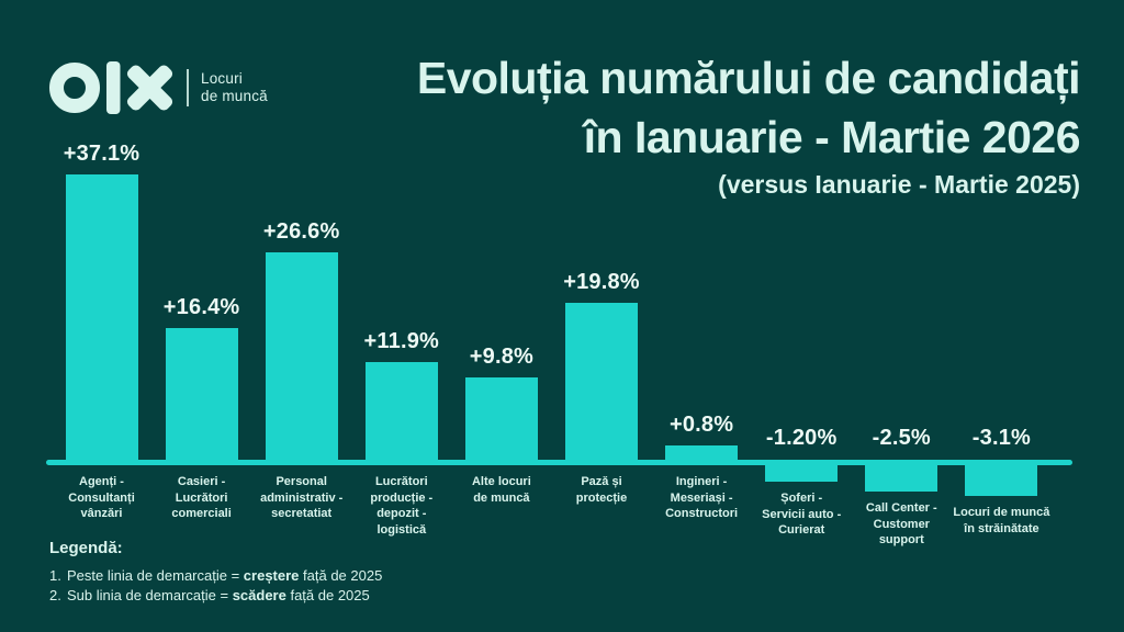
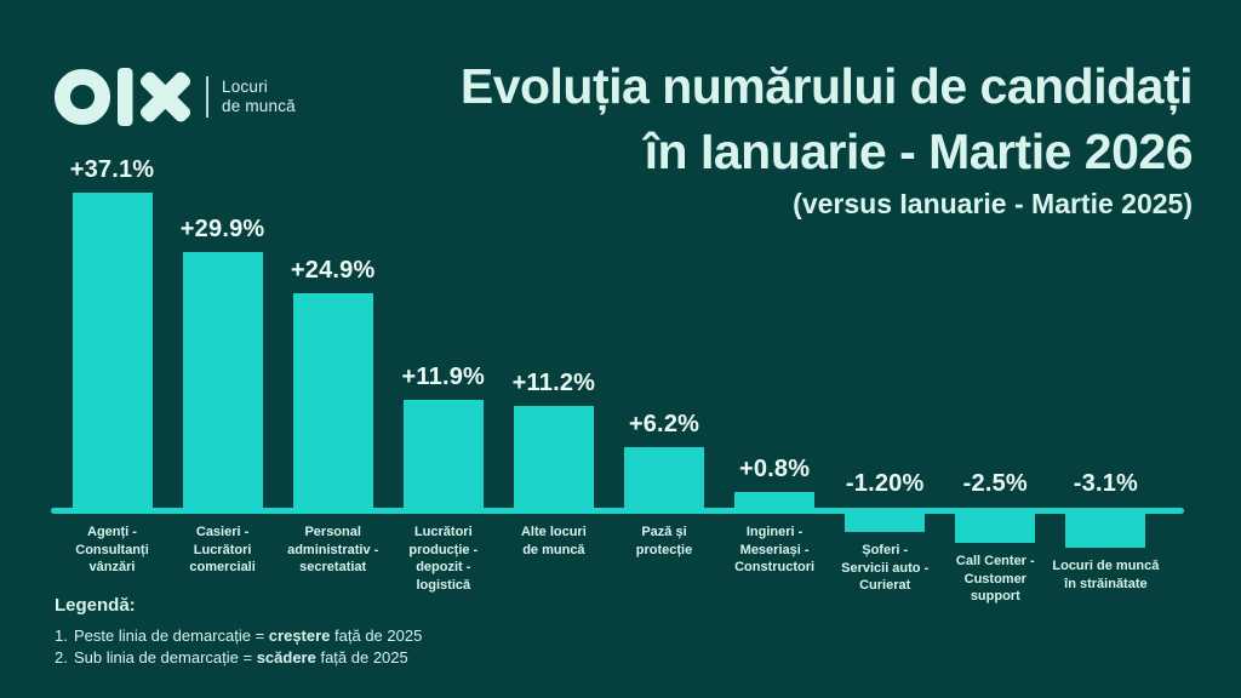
Casieri - Lucrători comerciali: +16.4% -> +29.9%
Personal administrativ - secretatiat: +26.6% -> +24.9%
Alte locuri de muncă: +9.8% -> +11.2%
Pază și protecție: +19.8% -> +6.2%
